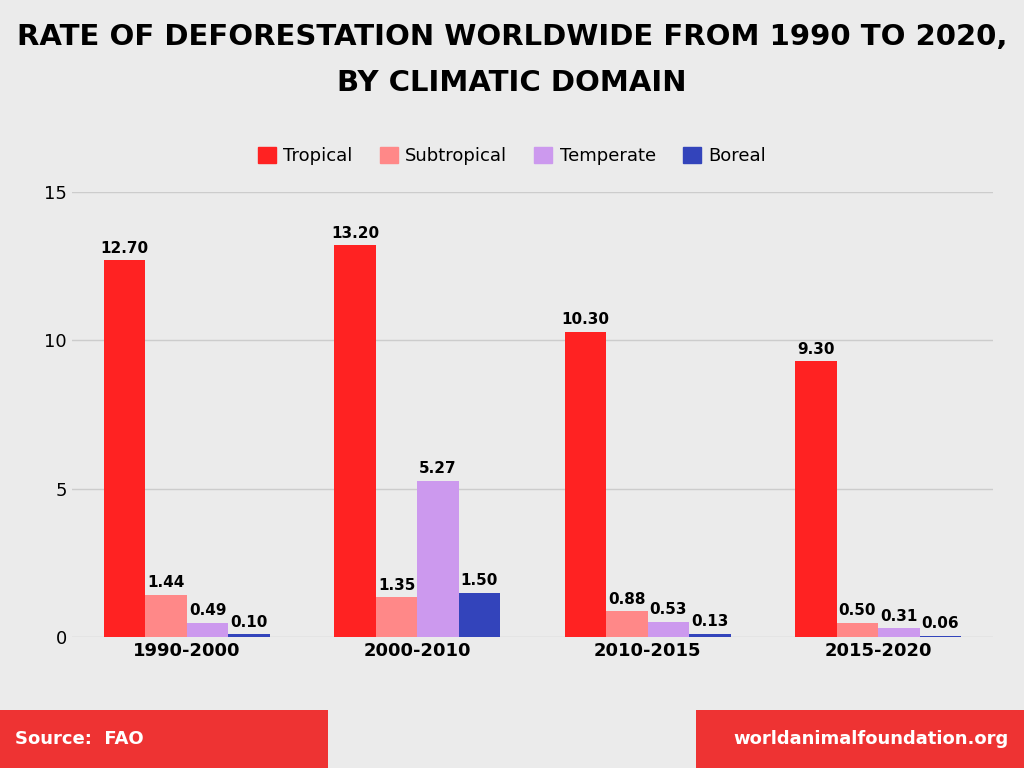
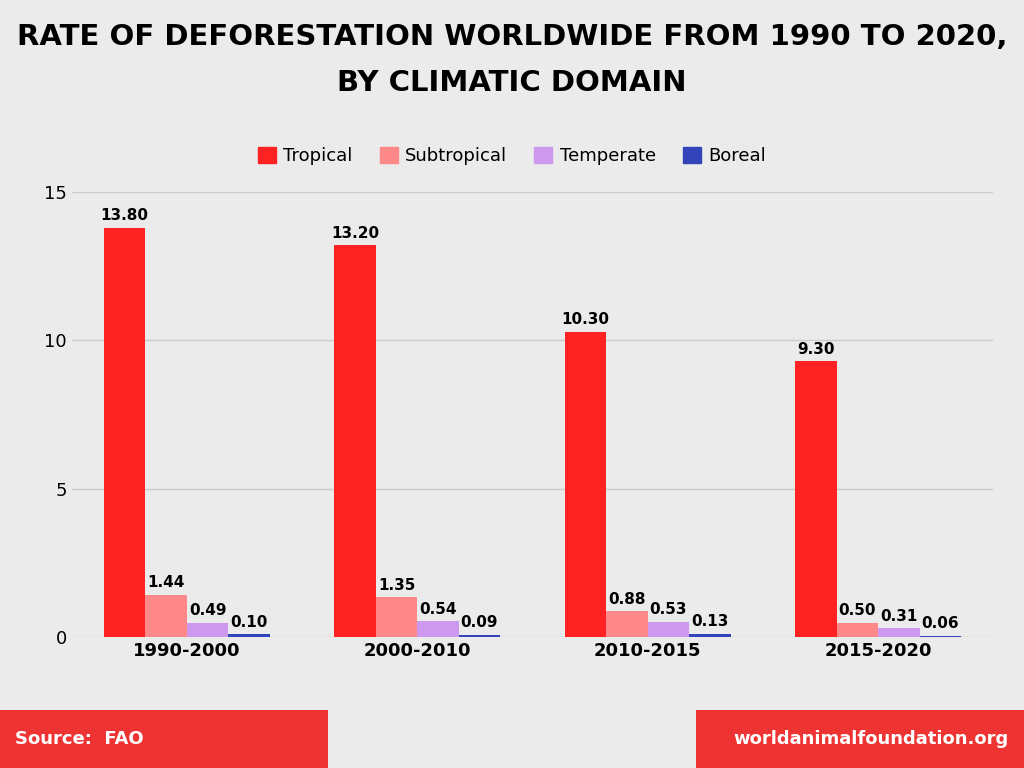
Tropical/1990-2000: 12.70 -> 13.80
Temperate/2000-2010: 5.27 -> 0.54
Boreal/2000-2010: 1.50 -> 0.09
